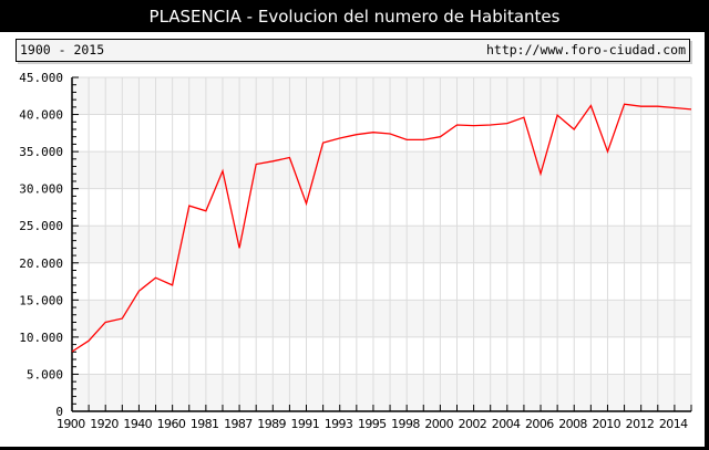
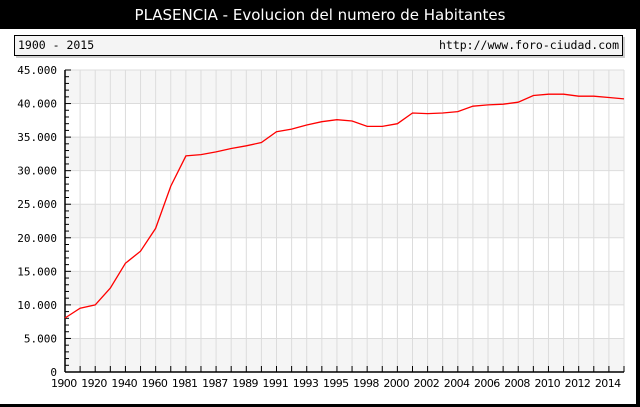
1920: 12000 -> 10000
1960: 17000 -> 21000
1981: 27000 -> 32000
1987: 22000 -> 33000
1991: 28000 -> 36000
2006: 32000 -> 40000
2008: 38000 -> 40000
2010: 35000 -> 41000
